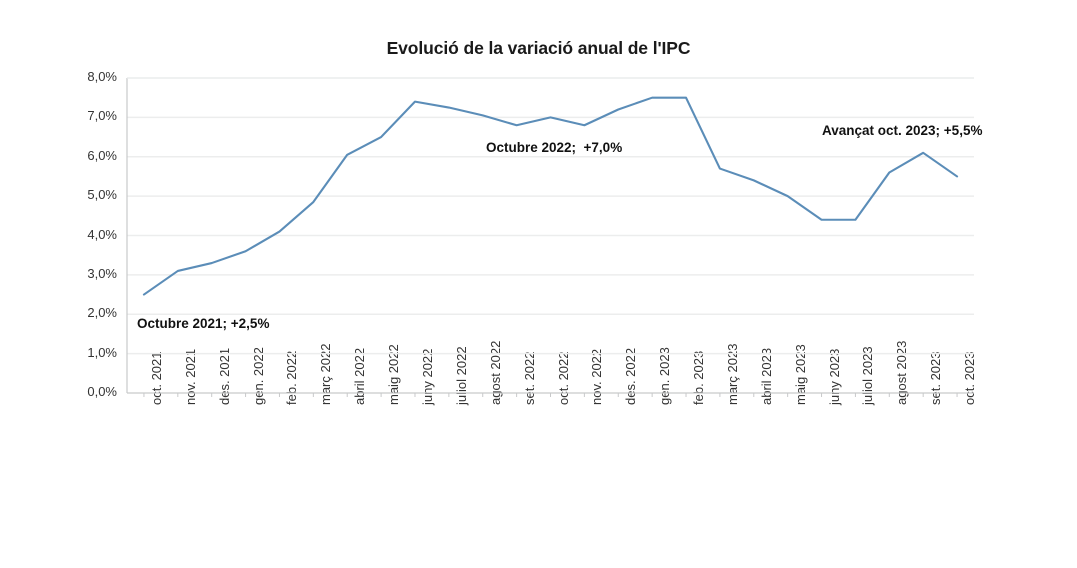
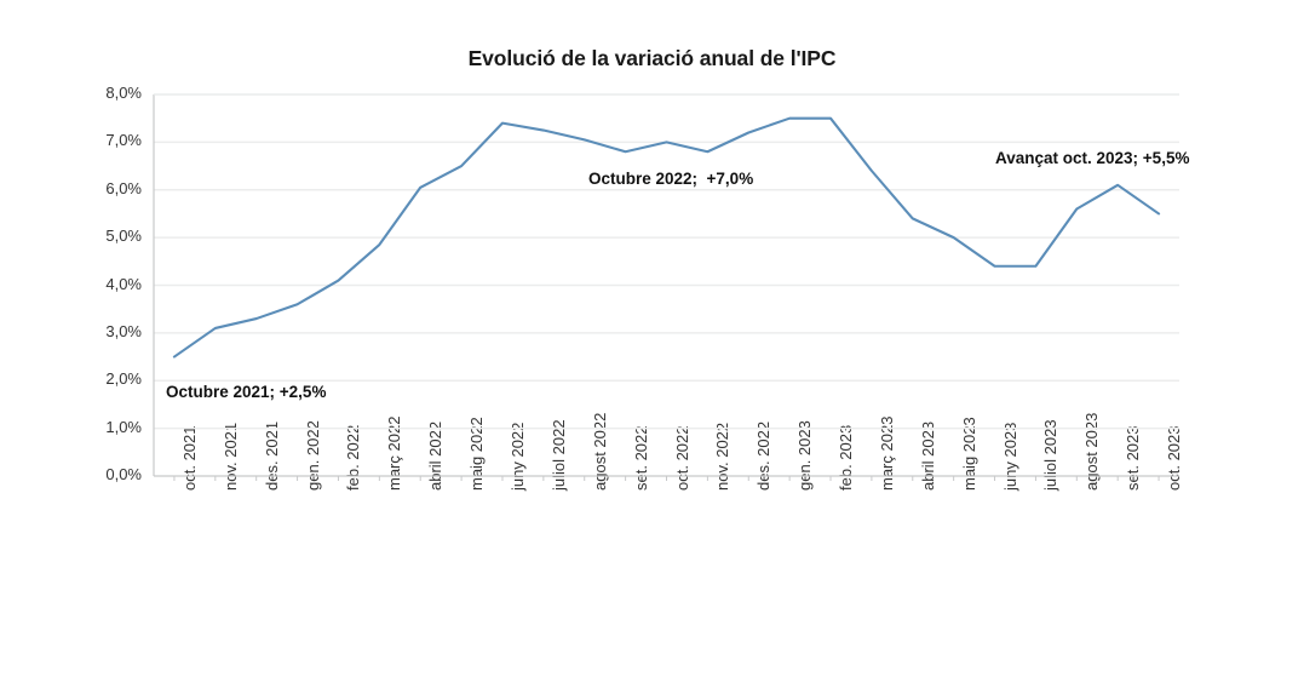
març 2023: 5,7% -> 6,4%
